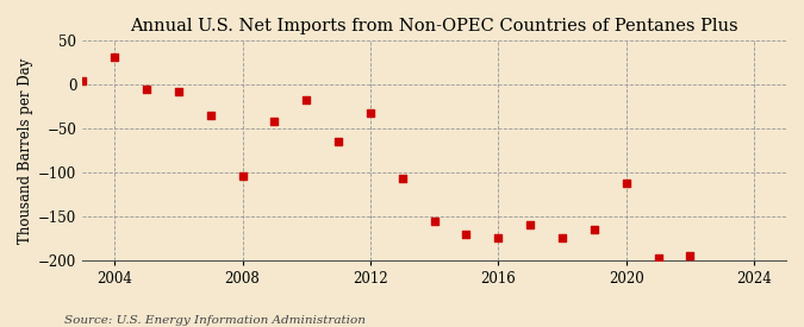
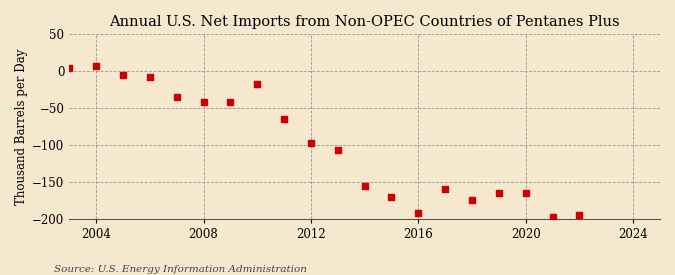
2004: 32 -> 7
2008: -104 -> -42
2012: -32 -> -98
2016: -174 -> -192
2020: -112 -> -165
